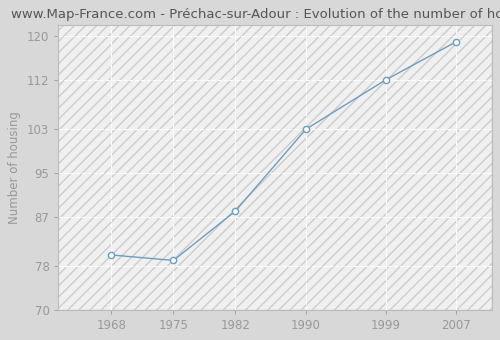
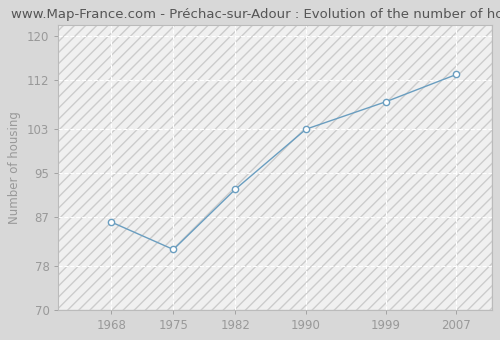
1968: 80 -> 86
1975: 79 -> 81
1982: 88 -> 92
1999: 112 -> 108
2007: 119 -> 113
